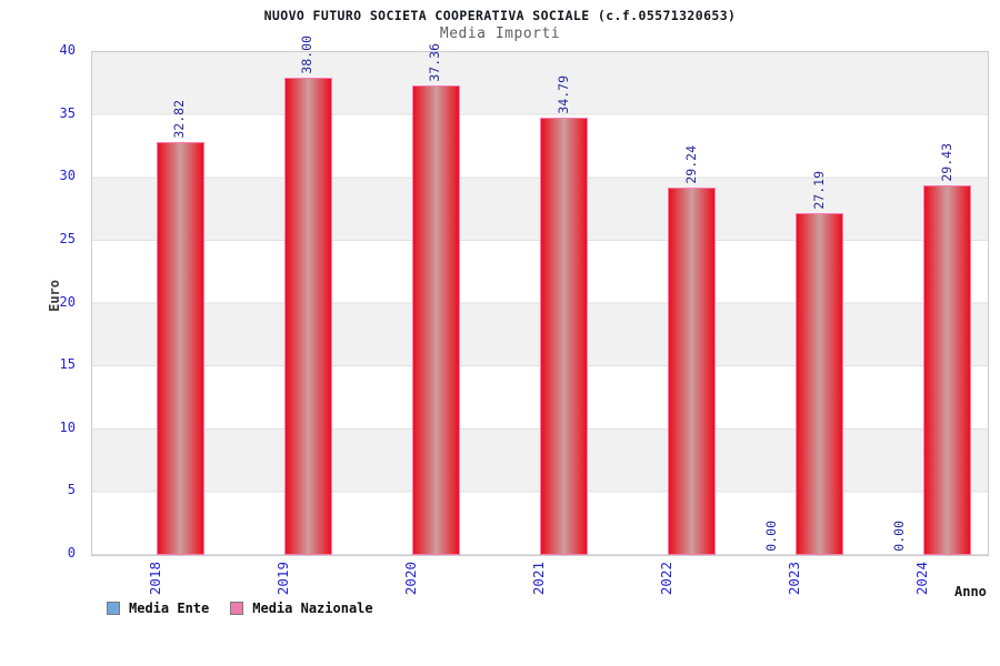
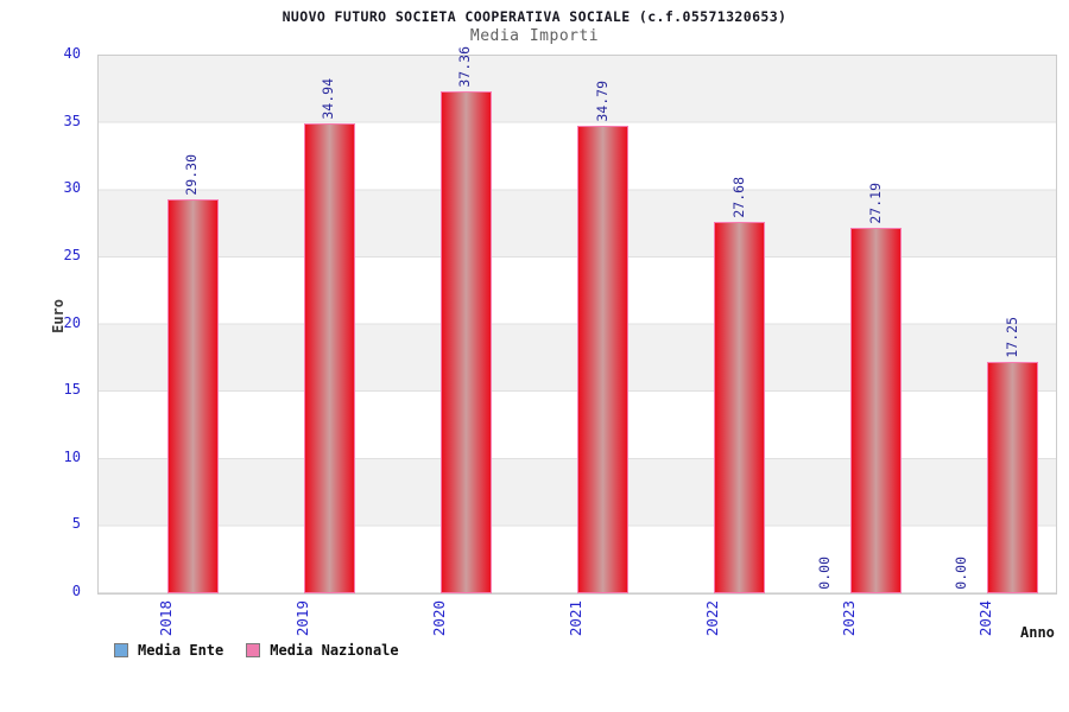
Media Nazionale/2018: 32.82 -> 29.30
Media Nazionale/2019: 38.00 -> 34.94
Media Nazionale/2022: 29.24 -> 27.68
Media Nazionale/2024: 29.43 -> 17.25
